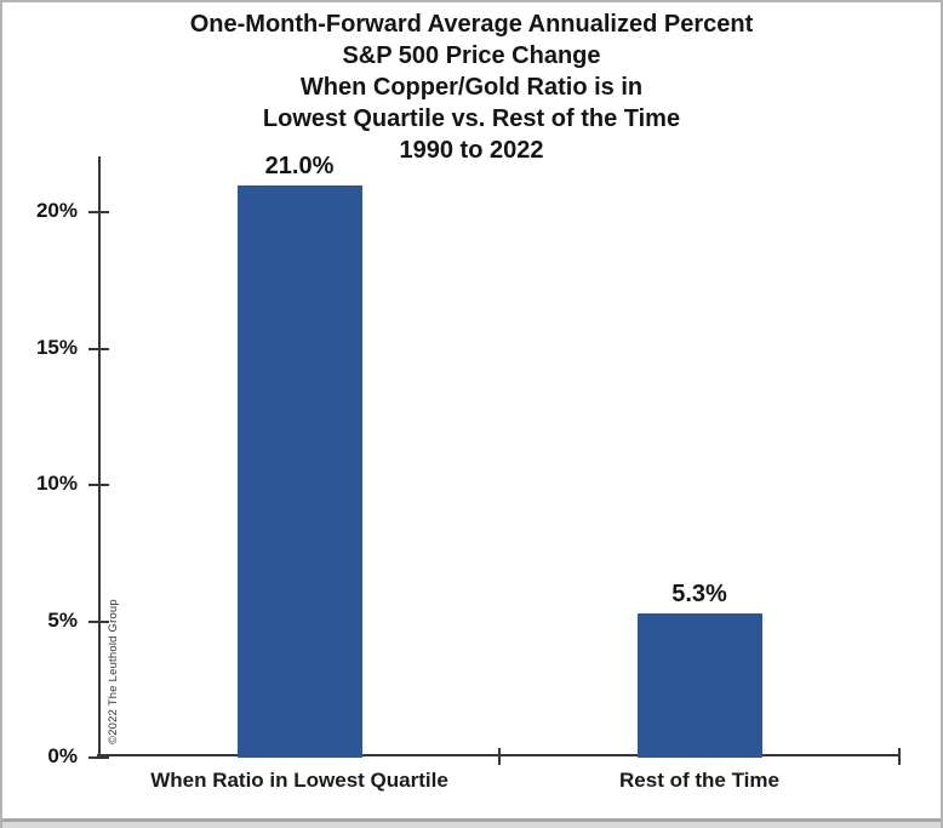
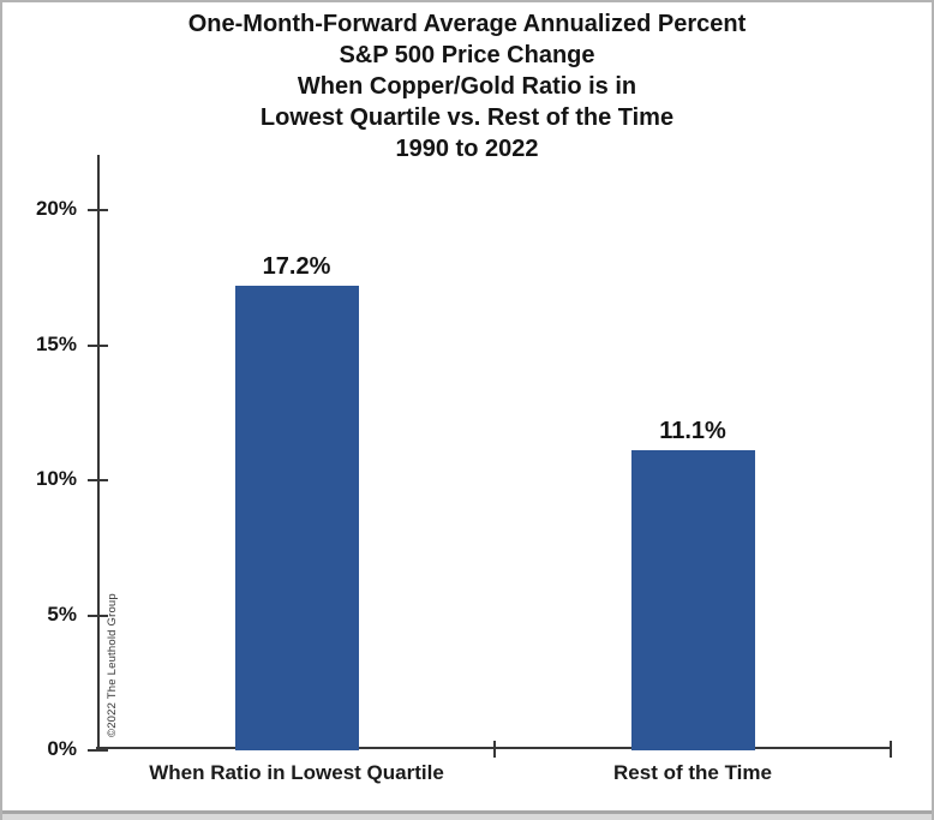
When Ratio in Lowest Quartile: 21.0% -> 17.2%
Rest of the Time: 5.3% -> 11.1%
